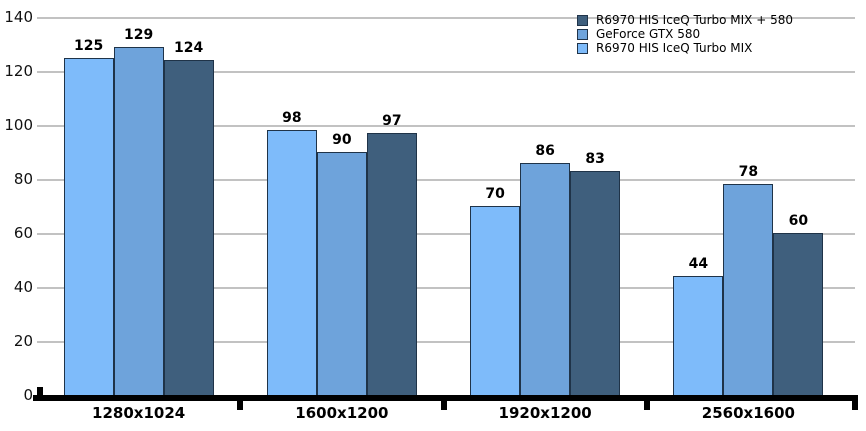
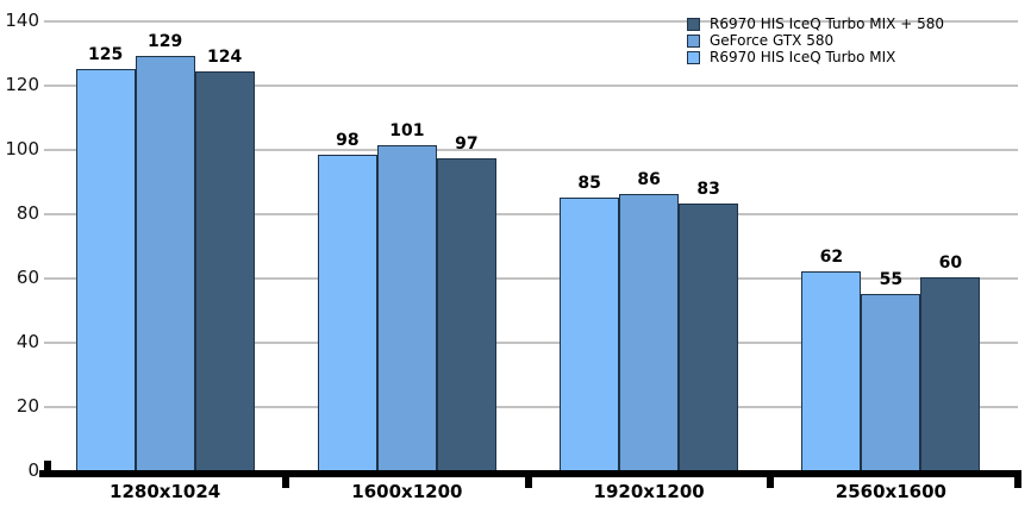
GeForce GTX 580/1600x1200: 90 -> 101
R6970 HIS IceQ Turbo MIX/1920x1200: 70 -> 85
GeForce GTX 580/2560x1600: 78 -> 55
R6970 HIS IceQ Turbo MIX/2560x1600: 44 -> 62
